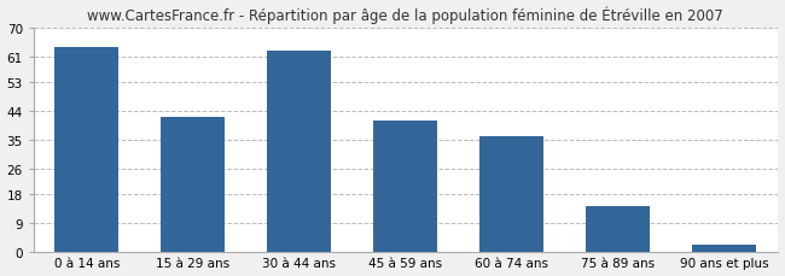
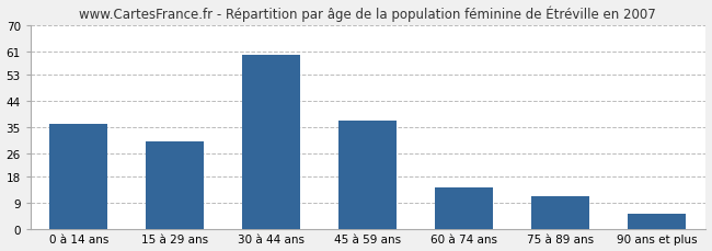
0 à 14 ans: 64 -> 36
15 à 29 ans: 42 -> 30
30 à 44 ans: 63 -> 60
45 à 59 ans: 41 -> 37
60 à 74 ans: 36 -> 14
75 à 89 ans: 14 -> 11
90 ans et plus: 2 -> 5
